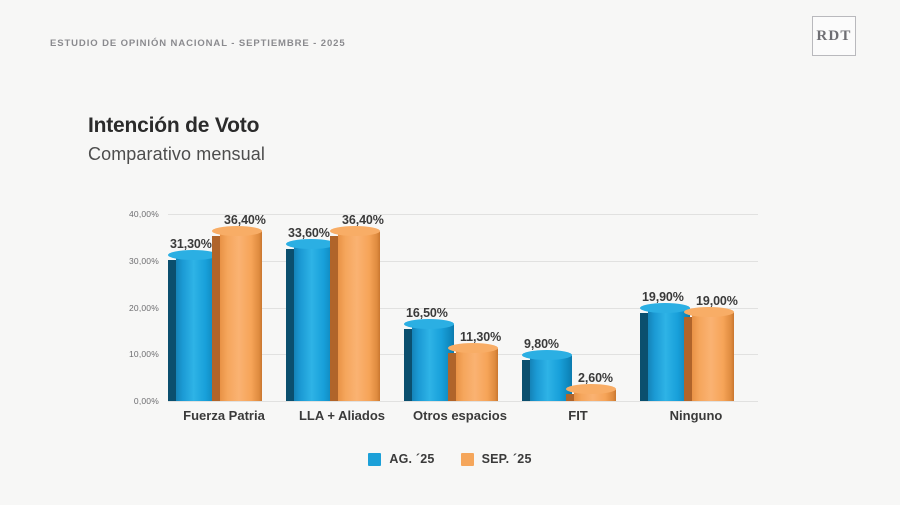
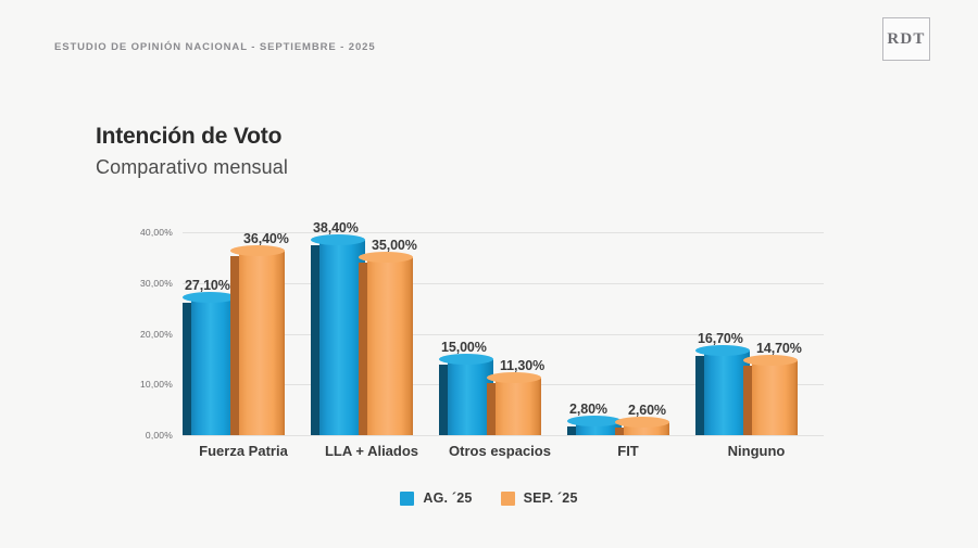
AG. ´25/Fuerza Patria: 31,30% -> 27,10%
AG. ´25/LLA + Aliados: 33,60% -> 38,40%
SEP. ´25/LLA + Aliados: 36,40% -> 35,00%
AG. ´25/Otros espacios: 16,50% -> 15,00%
AG. ´25/FIT: 9,80% -> 2,80%
AG. ´25/Ninguno: 19,90% -> 16,70%
SEP. ´25/Ninguno: 19,00% -> 14,70%
